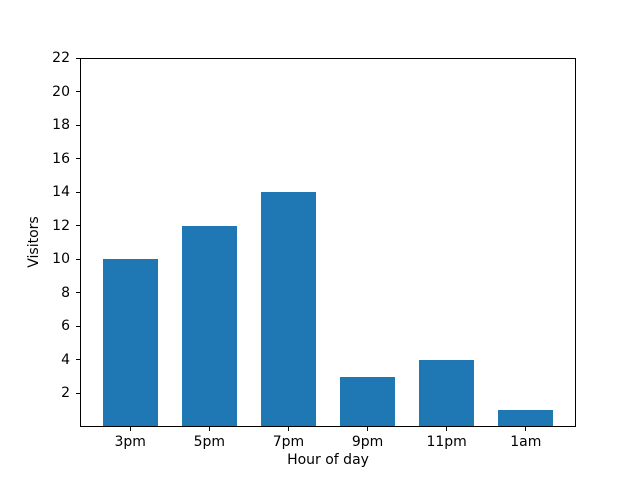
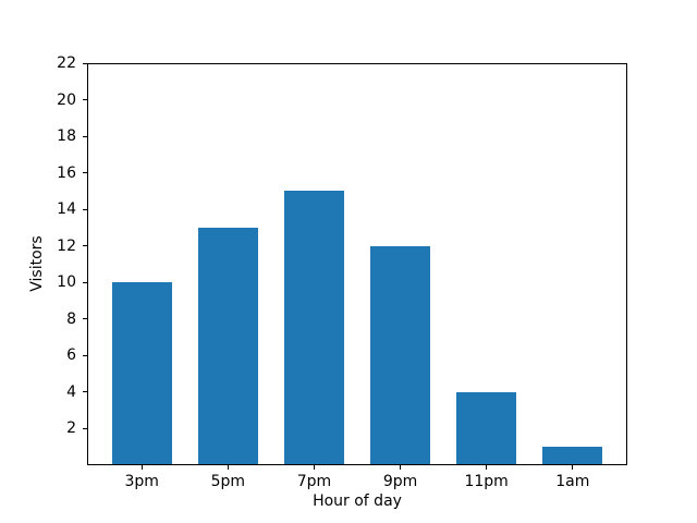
5pm: 12 -> 13
7pm: 14 -> 15
9pm: 3 -> 12
